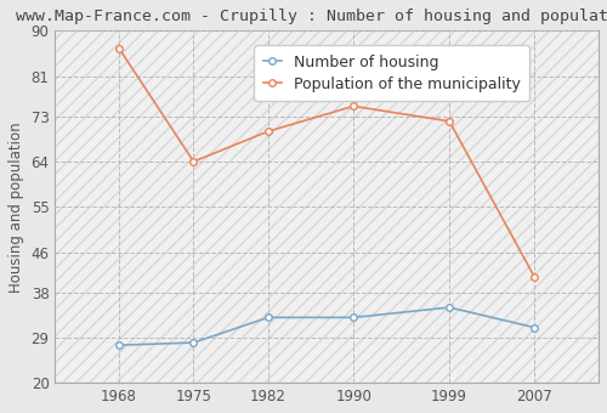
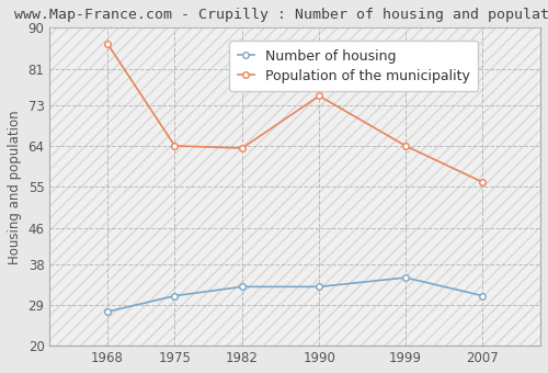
Number of housing/1975: 28.0 -> 31.0
Population of the municipality/1982: 70.0 -> 63.5
Population of the municipality/1999: 72.0 -> 64.0
Population of the municipality/2007: 41.0 -> 56.0
